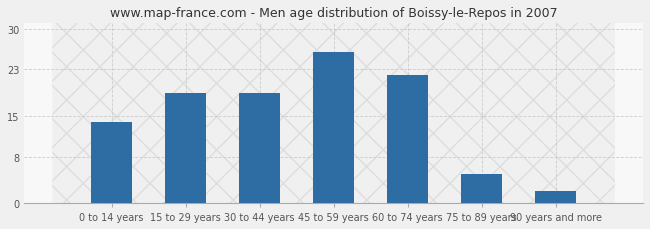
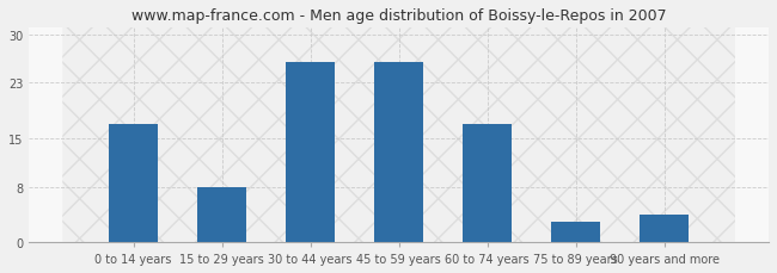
0 to 14 years: 14 -> 17
15 to 29 years: 19 -> 8
30 to 44 years: 19 -> 26
60 to 74 years: 22 -> 17
75 to 89 years: 5 -> 3
90 years and more: 2 -> 4
